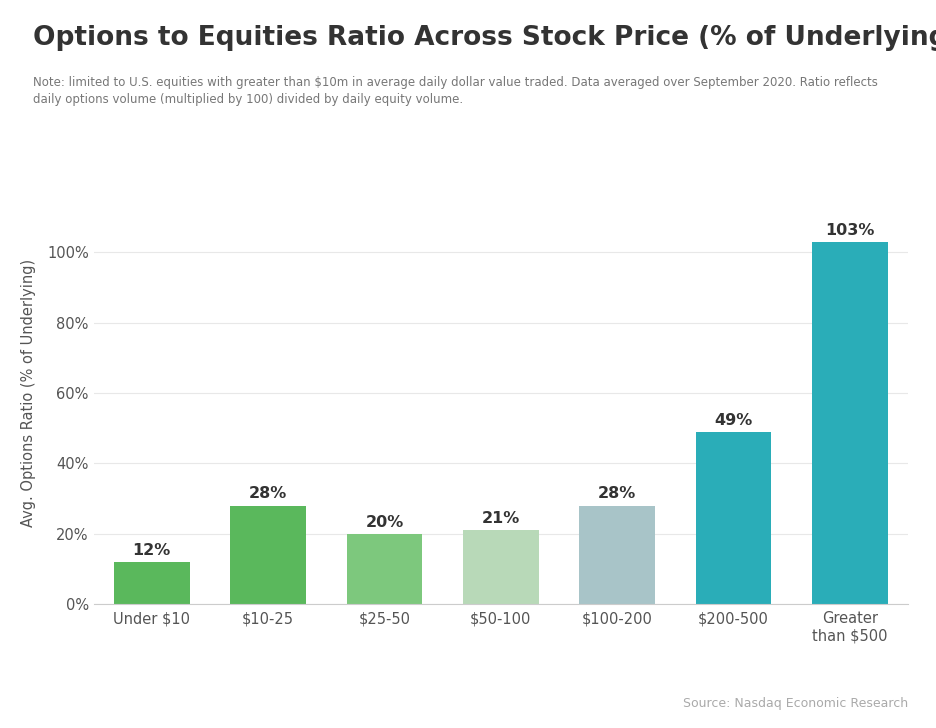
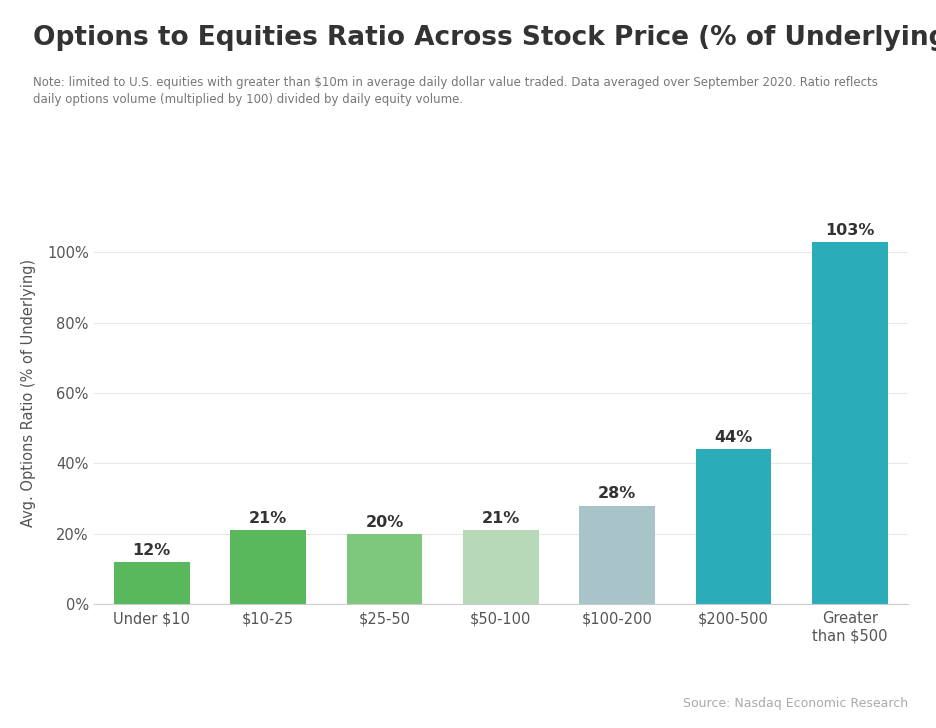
$10-25: 28% -> 21%
$200-500: 49% -> 44%
